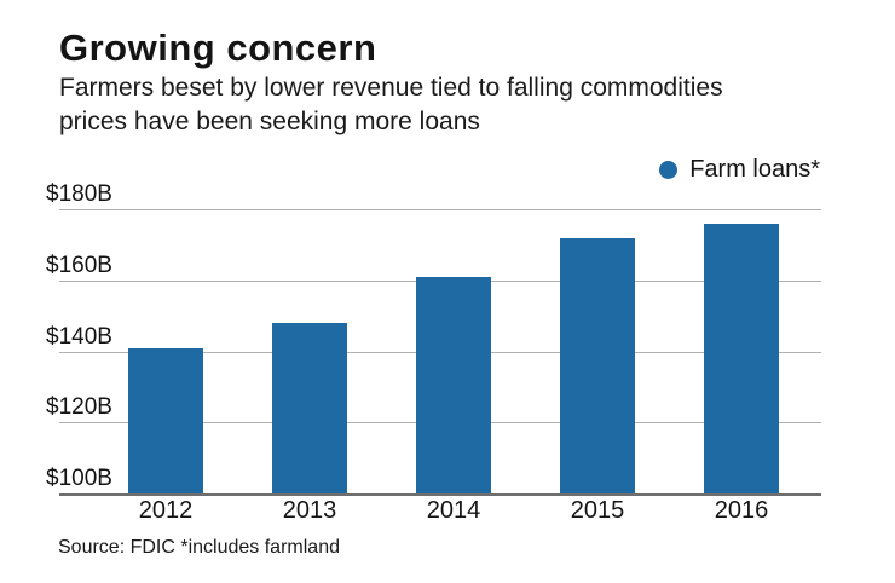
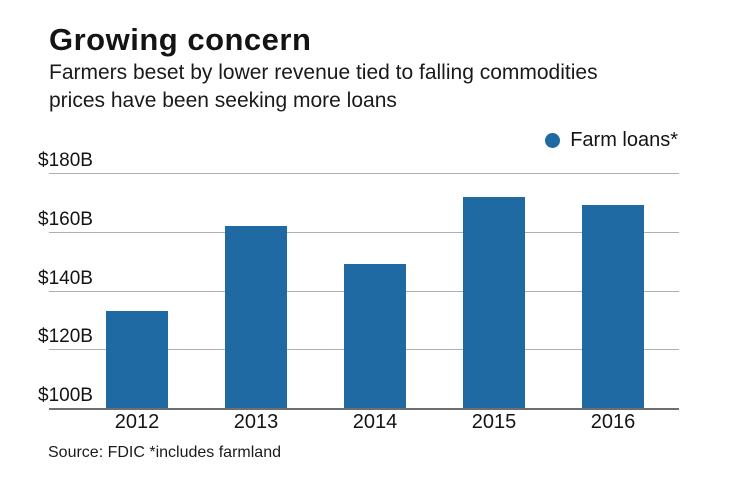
2012: $141B -> $133B
2013: $148B -> $162B
2014: $161B -> $149B
2016: $176B -> $169B
